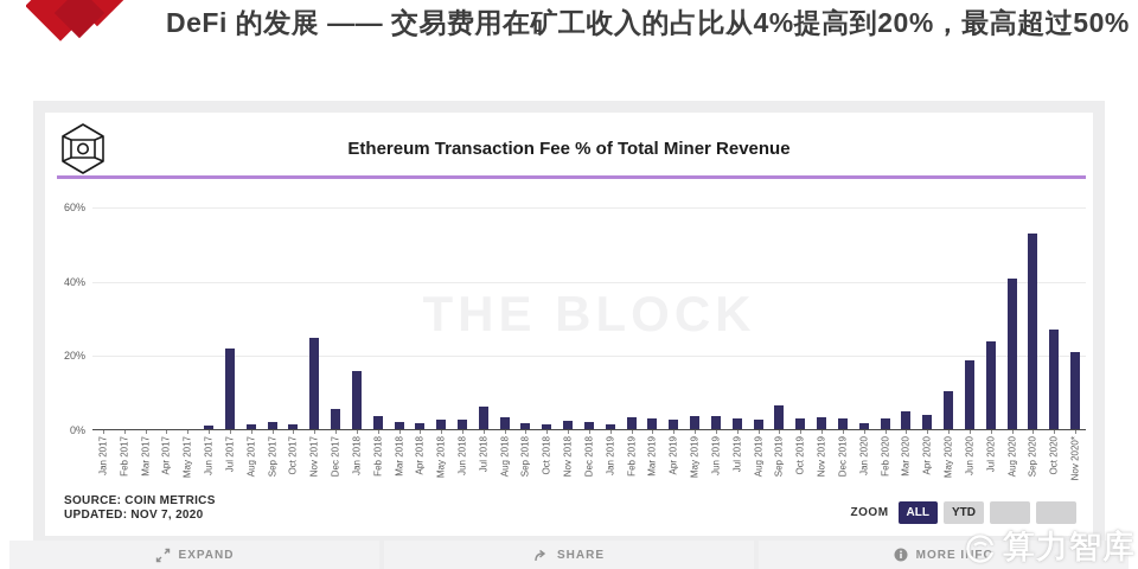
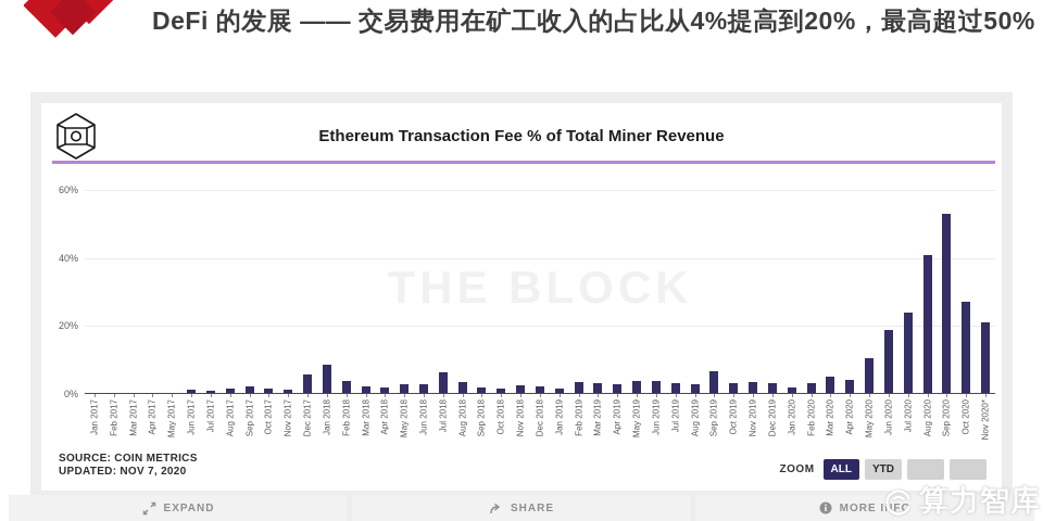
Jul 2017: 22% -> 1%
Nov 2017: 25% -> 1%
Jan 2018: 16% -> 8%
